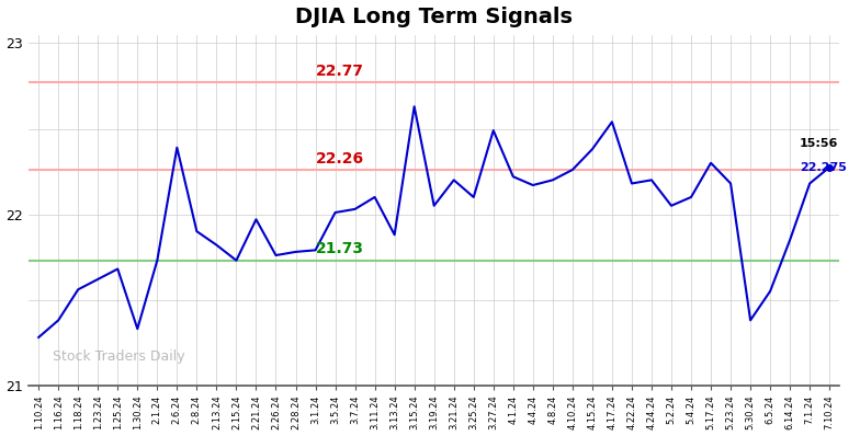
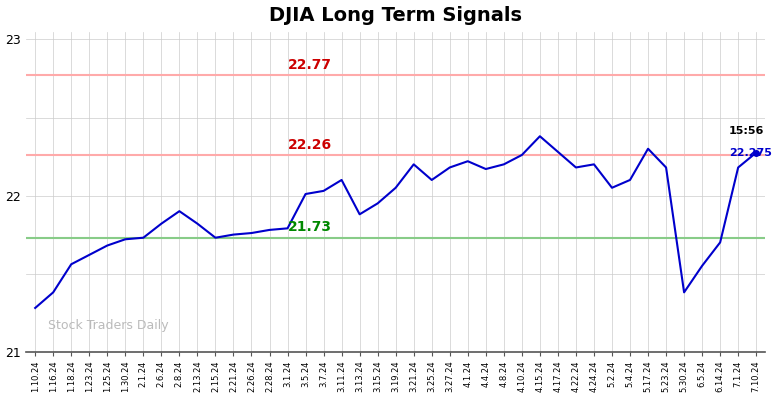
1.30.24: 21.33 -> 21.72
2.6.24: 22.39 -> 21.82
2.21.24: 21.97 -> 21.75
3.15.24: 22.63 -> 21.95
3.27.24: 22.49 -> 22.18
4.17.24: 22.54 -> 22.28
6.14.24: 21.85 -> 21.70
